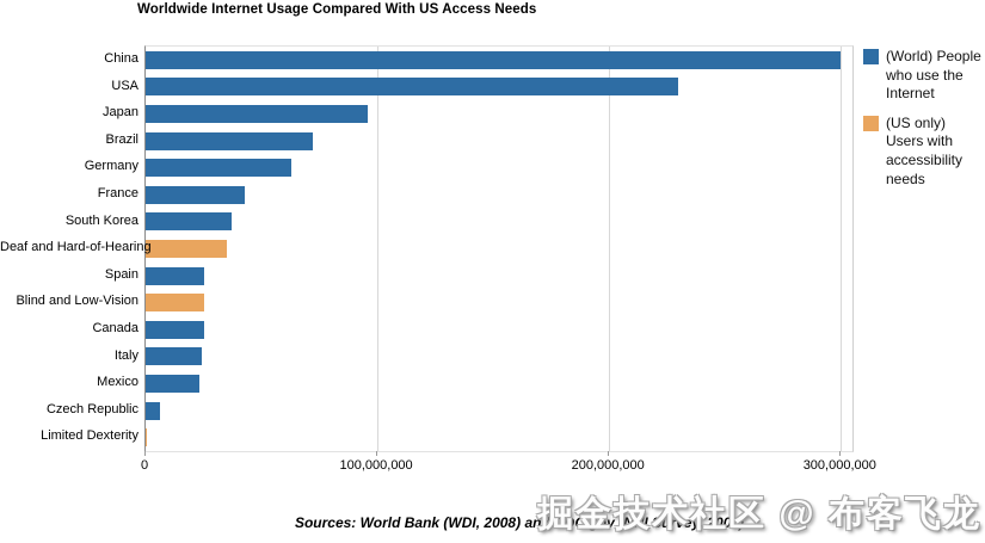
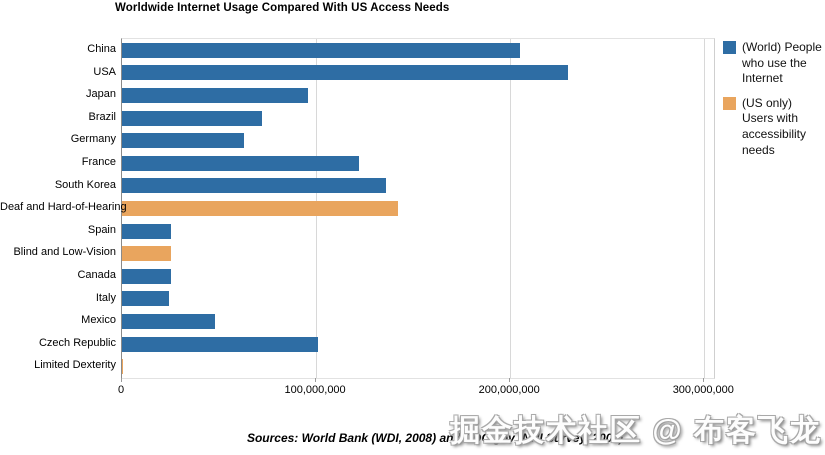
China: 300000000 -> 205000000
France: 43000000 -> 122000000
South Korea: 37000000 -> 136000000
Deaf and Hard-of-Hearing: 35000000 -> 142000000
Mexico: 23000000 -> 48000000
Czech Republic: 6000000 -> 101000000
